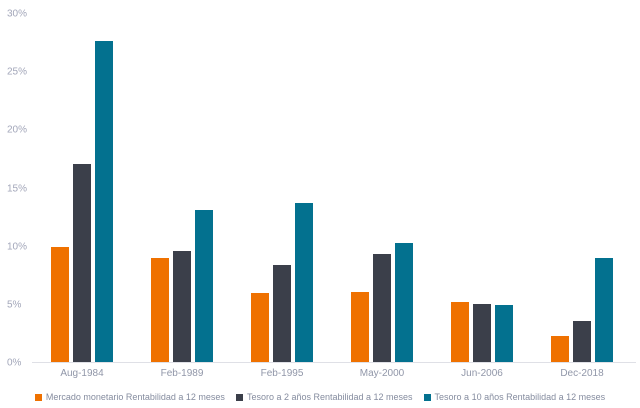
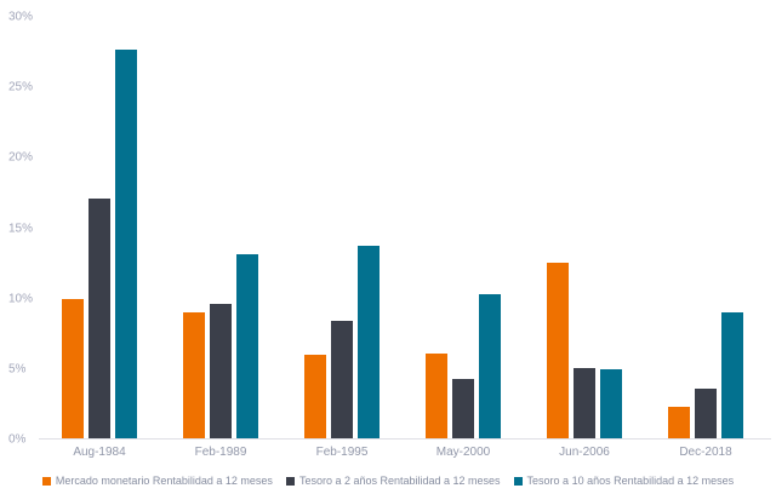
Tesoro a 2 años Rentabilidad a 12 meses/May-2000: 9.3% -> 4.2%
Mercado monetario Rentabilidad a 12 meses/Jun-2006: 5.2% -> 12.5%
